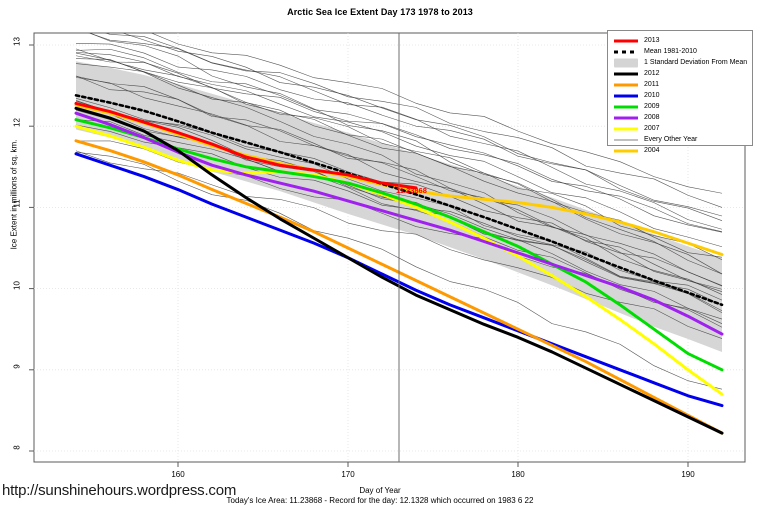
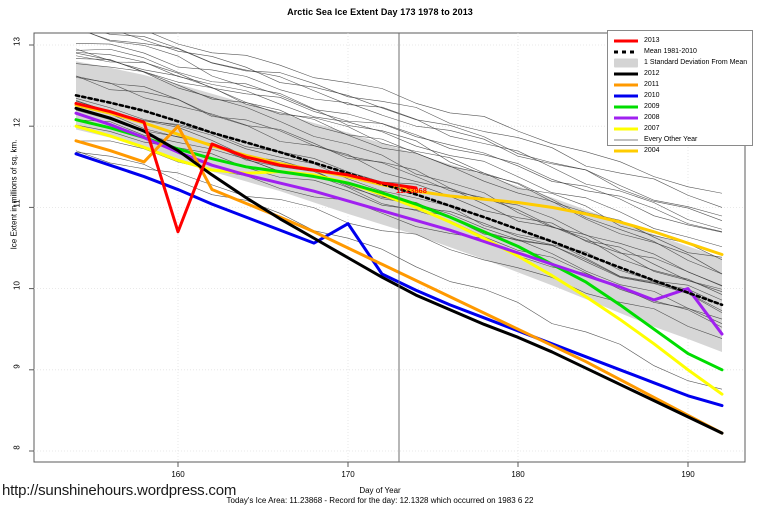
2013/160: 11.9 -> 10.7
2011/160: 11.4 -> 12.0
2010/170: 10.4 -> 10.8
2008/190: 9.7 -> 10.0
